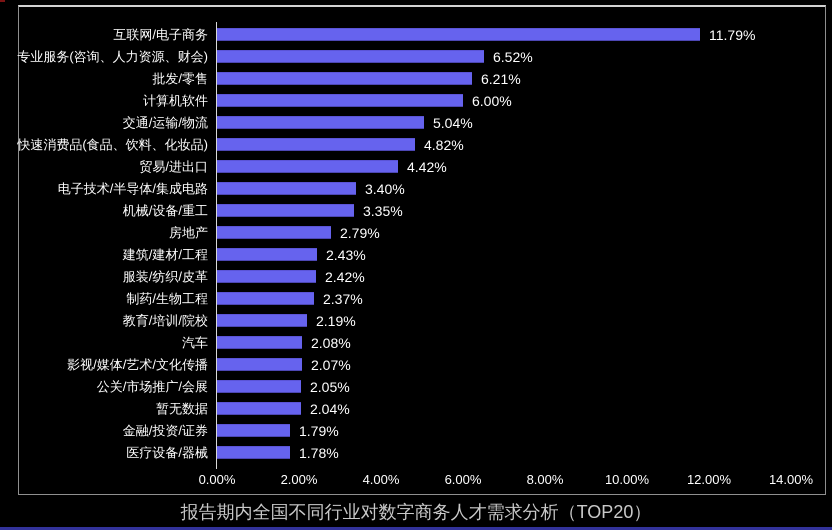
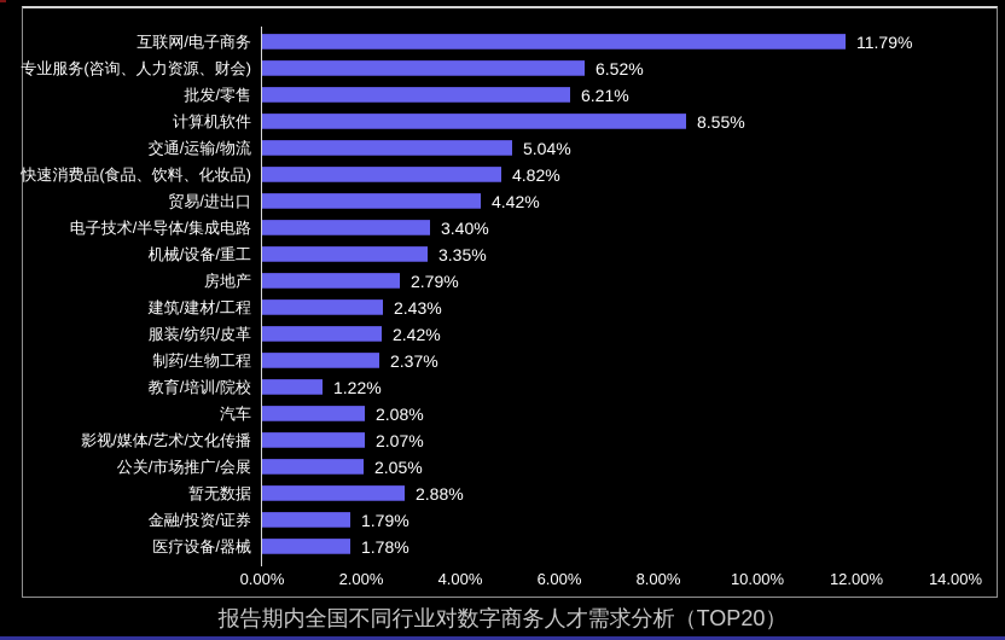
计算机软件: 6.00% -> 8.55%
教育/培训/院校: 2.19% -> 1.22%
暂无数据: 2.04% -> 2.88%
